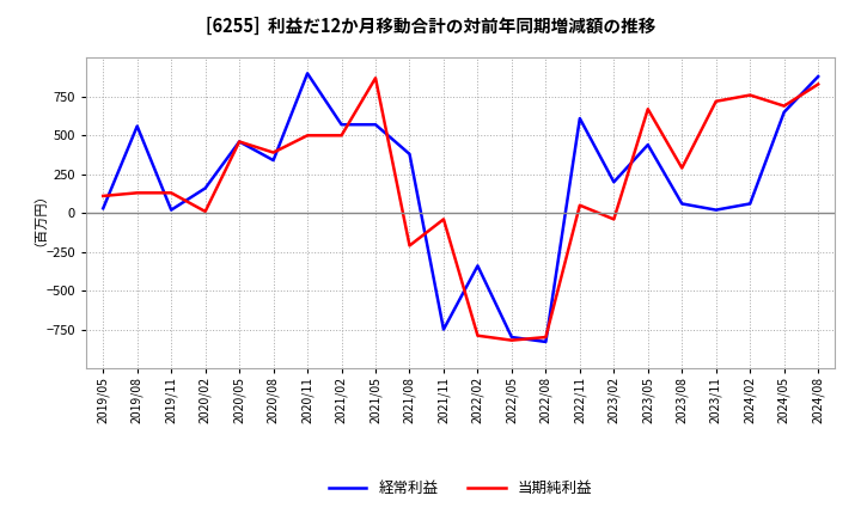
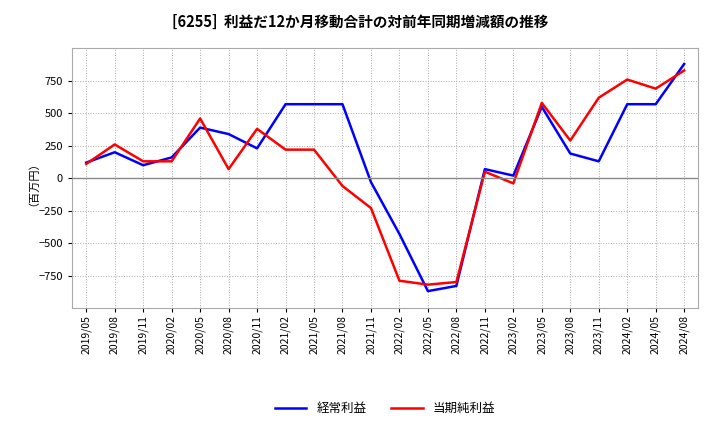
経常利益/2019/05: 30 -> 120
経常利益/2019/08: 560 -> 200
当期純利益/2019/08: 130 -> 260
経常利益/2019/11: 20 -> 100
当期純利益/2020/02: 10 -> 130
経常利益/2020/05: 460 -> 390
当期純利益/2020/08: 390 -> 70
経常利益/2020/11: 900 -> 230
当期純利益/2020/11: 500 -> 380
当期純利益/2021/02: 500 -> 220
当期純利益/2021/05: 870 -> 220
経常利益/2021/08: 380 -> 570
当期純利益/2021/08: -210 -> -60
経常利益/2021/11: -750 -> -30
当期純利益/2021/11: -40 -> -230
経常利益/2022/02: -340 -> -430
経常利益/2022/05: -800 -> -870
経常利益/2022/11: 610 -> 70
経常利益/2023/02: 200 -> 20
経常利益/2023/05: 440 -> 550
当期純利益/2023/05: 670 -> 580
経常利益/2023/08: 60 -> 190
経常利益/2023/11: 20 -> 130
当期純利益/2023/11: 720 -> 620
経常利益/2024/02: 60 -> 570
経常利益/2024/05: 650 -> 570
